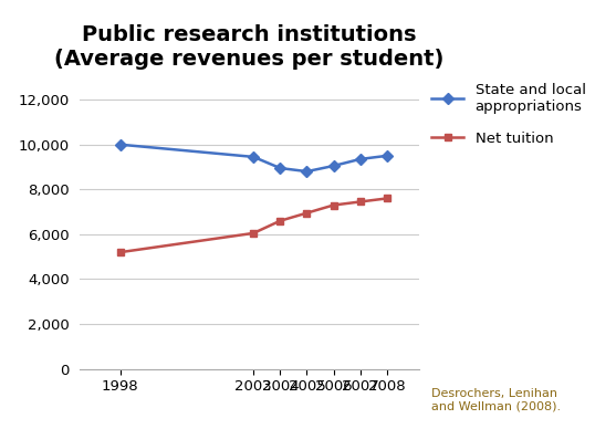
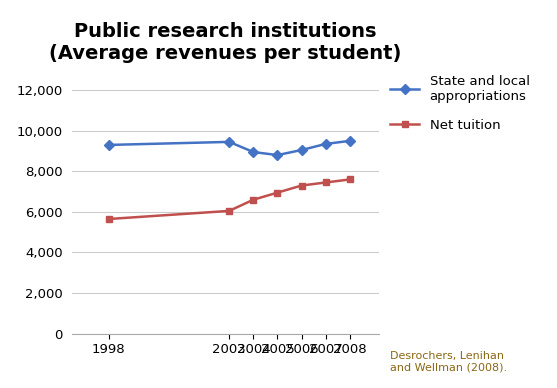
State and local appropriations/1998: 10,000 -> 9,300
Net tuition/1998: 5,200 -> 5,650
